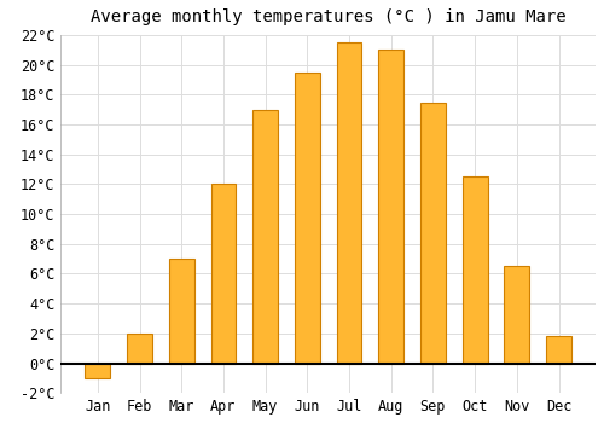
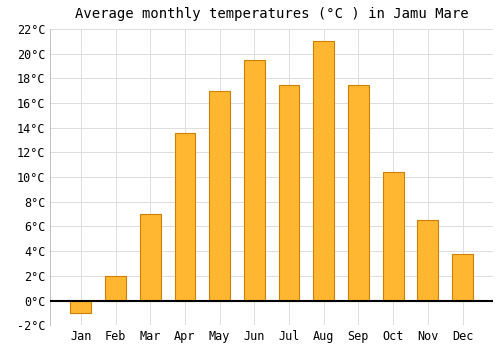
Apr: 12.0°C -> 13.6°C
Jul: 21.5°C -> 17.5°C
Oct: 12.5°C -> 10.4°C
Dec: 1.8°C -> 3.8°C
